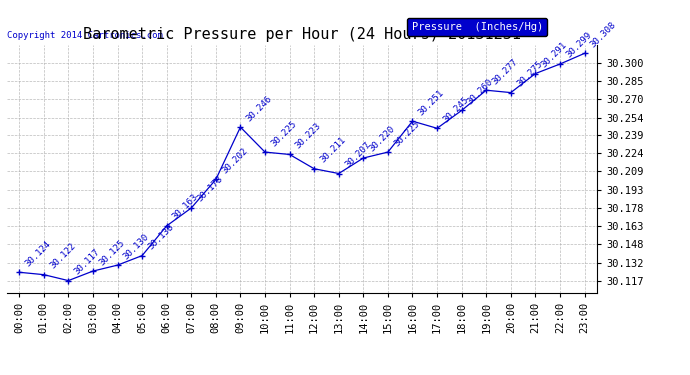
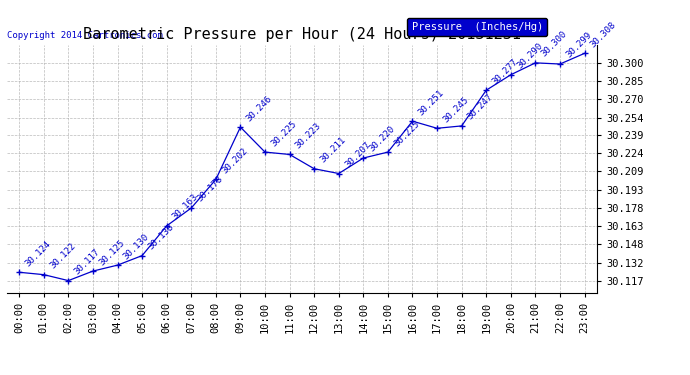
18:00: 30.260 -> 30.247
20:00: 30.275 -> 30.290
21:00: 30.291 -> 30.300
